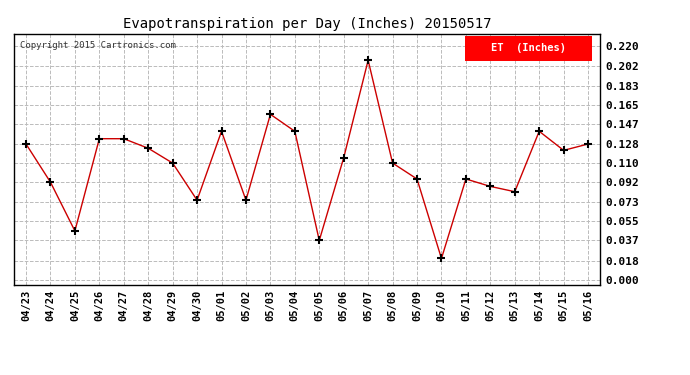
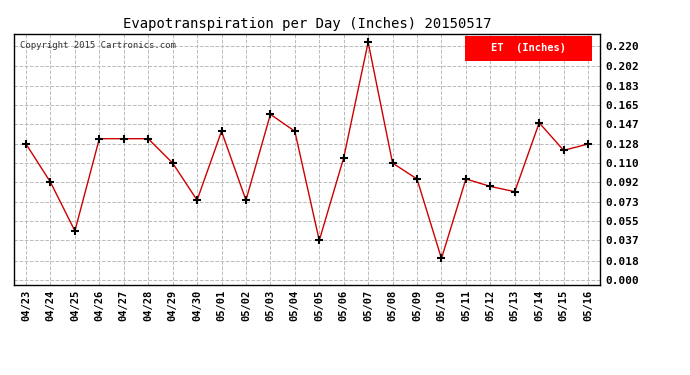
04/28: 0.124 -> 0.133
05/07: 0.207 -> 0.224
05/14: 0.140 -> 0.148
